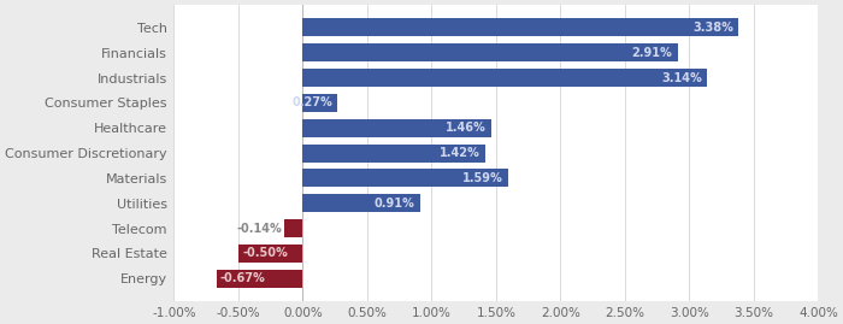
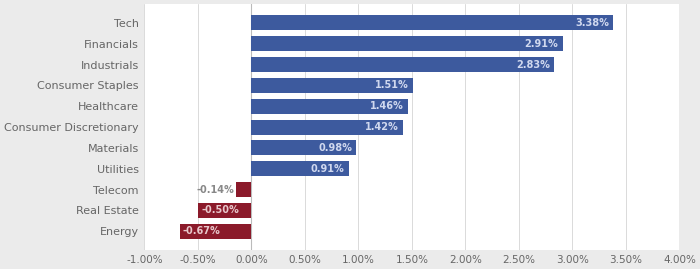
Industrials: 3.14% -> 2.83%
Consumer Staples: 0.27% -> 1.51%
Materials: 1.59% -> 0.98%
